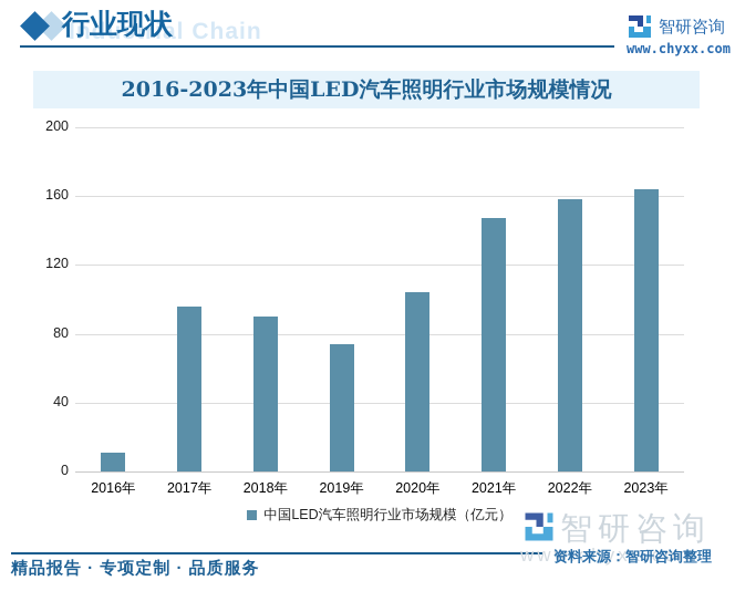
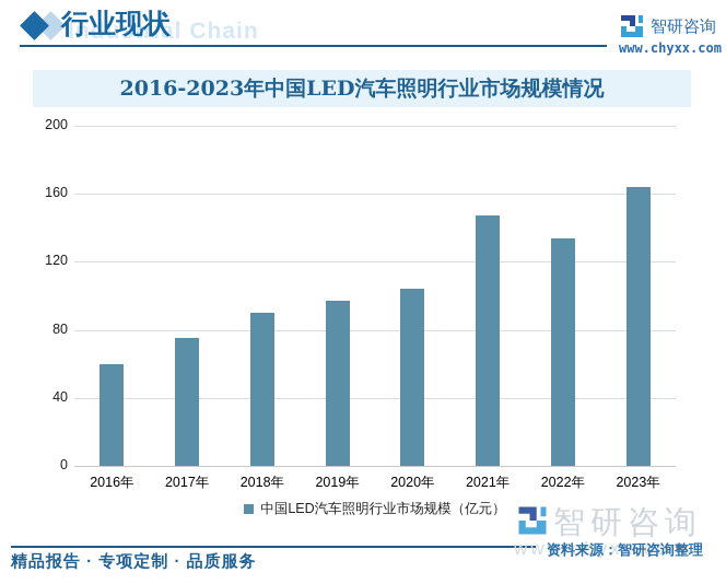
2016年: 11 -> 60
2017年: 96 -> 75
2019年: 74 -> 97
2022年: 158 -> 134
